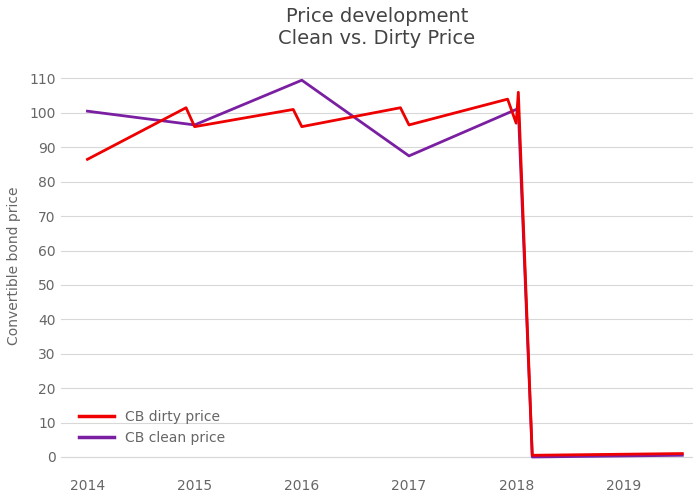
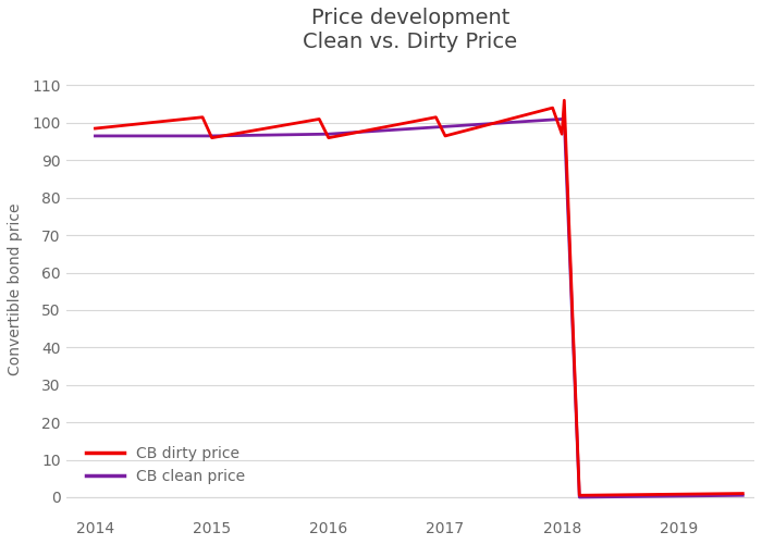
CB dirty price/2014: 86.5 -> 98.5
CB clean price/2014: 100.5 -> 96.5
CB clean price/2016: 109.5 -> 97.0
CB clean price/2017: 87.5 -> 99.0
